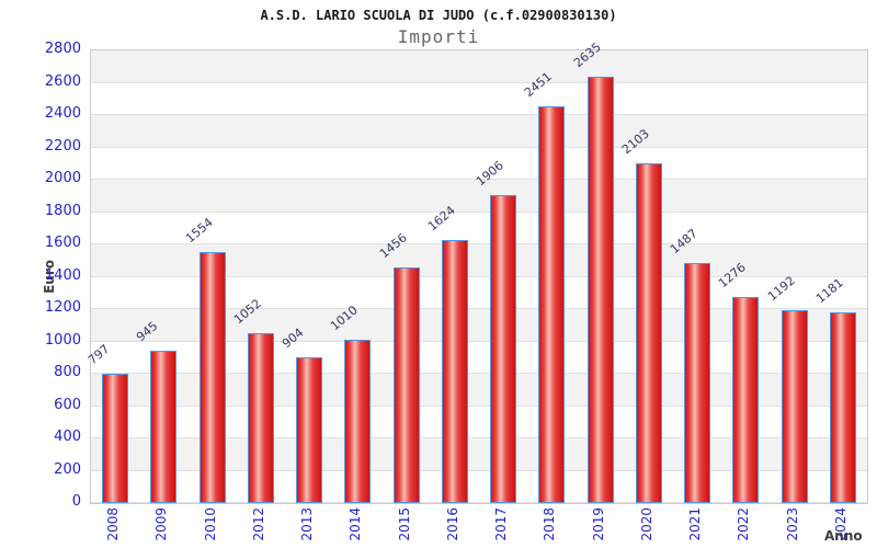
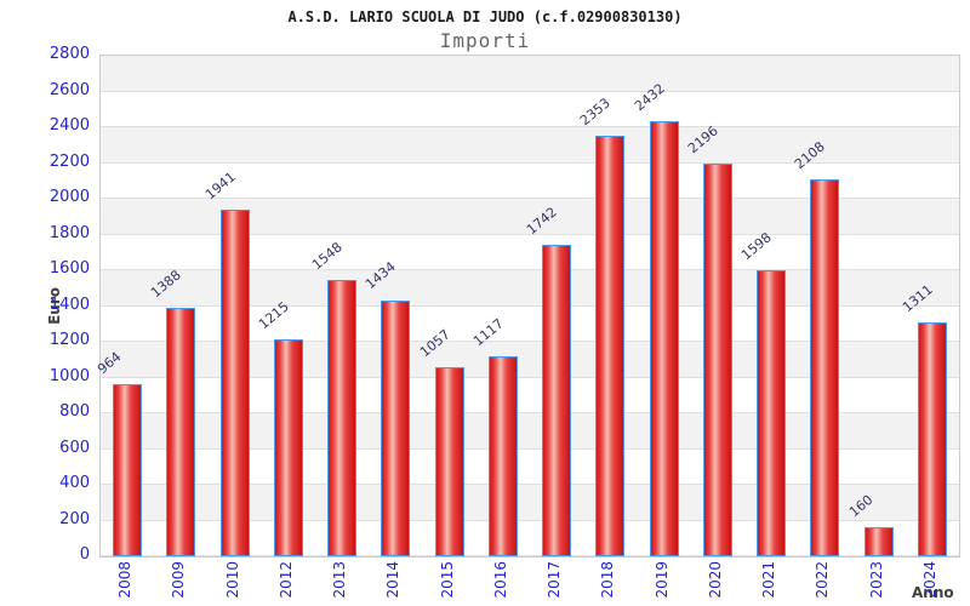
2008: 797 -> 964
2009: 945 -> 1388
2010: 1554 -> 1941
2012: 1052 -> 1215
2013: 904 -> 1548
2014: 1010 -> 1434
2015: 1456 -> 1057
2016: 1624 -> 1117
2017: 1906 -> 1742
2018: 2451 -> 2353
2019: 2635 -> 2432
2020: 2103 -> 2196
2021: 1487 -> 1598
2022: 1276 -> 2108
2023: 1192 -> 160
2024: 1181 -> 1311
